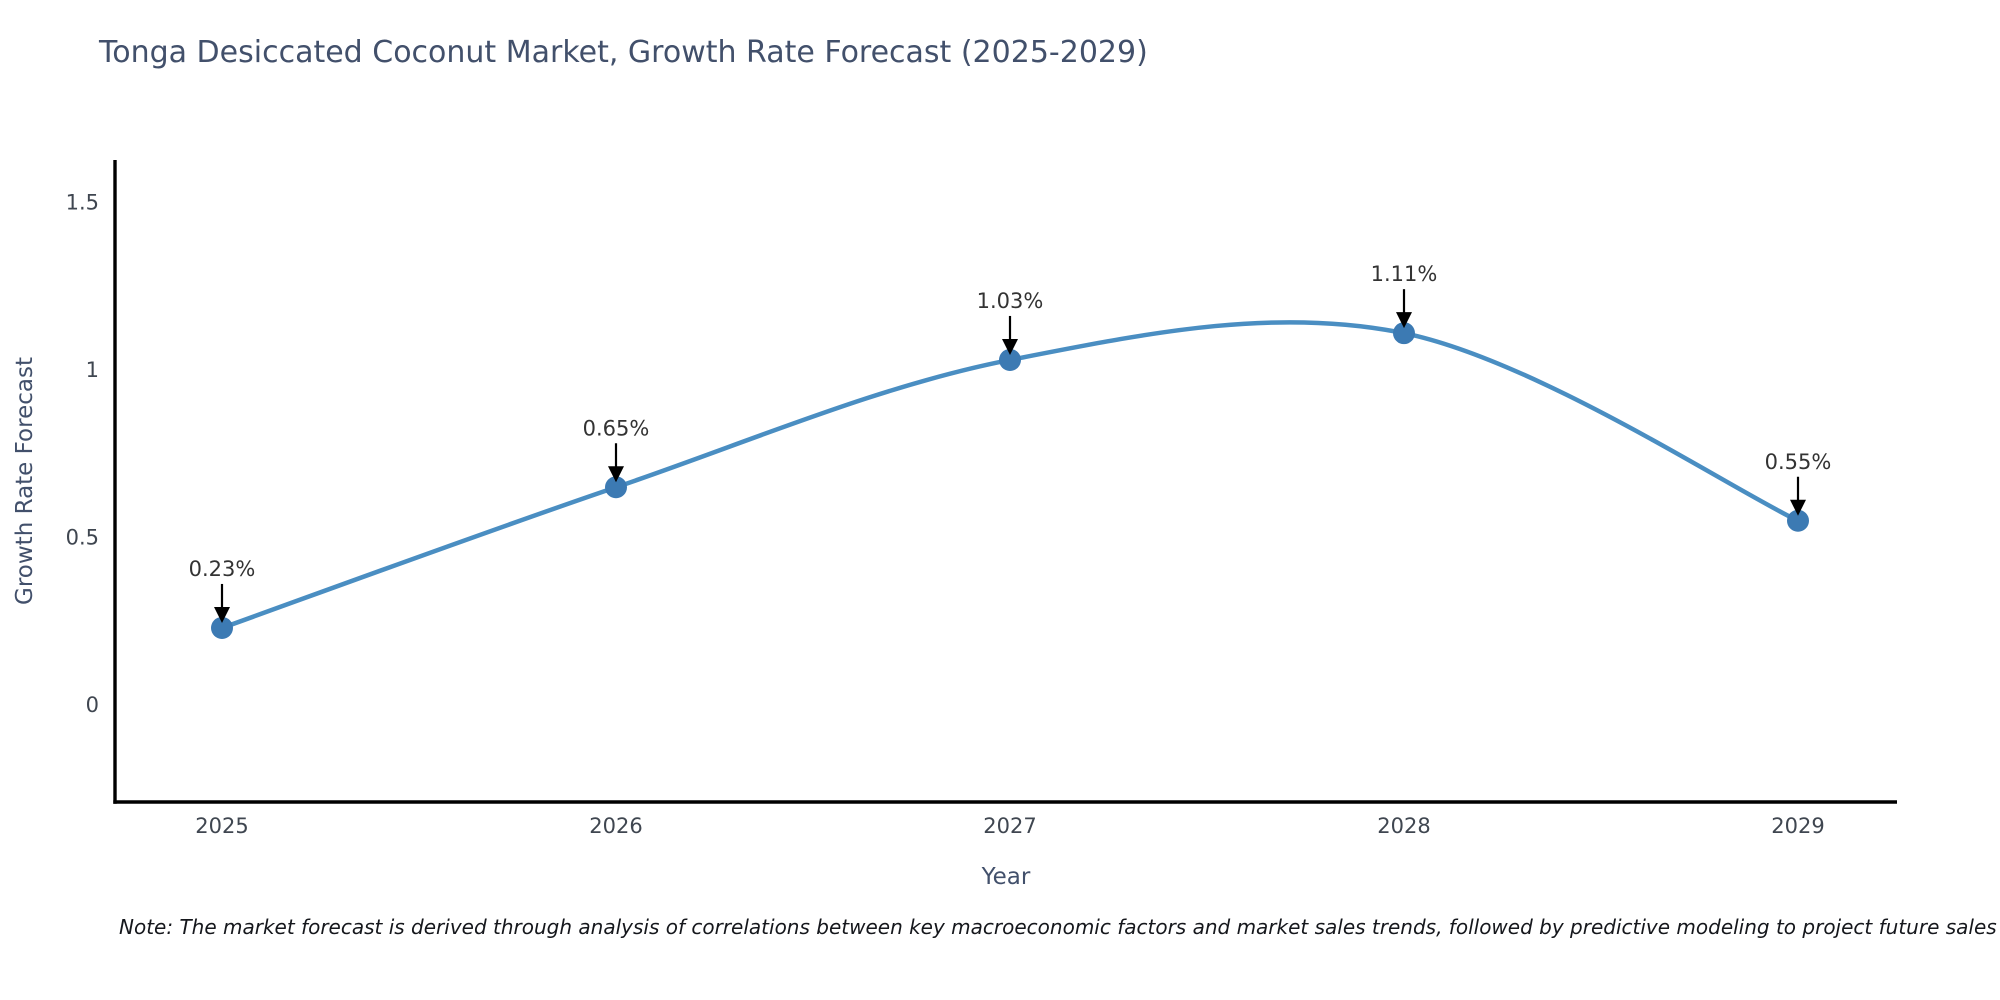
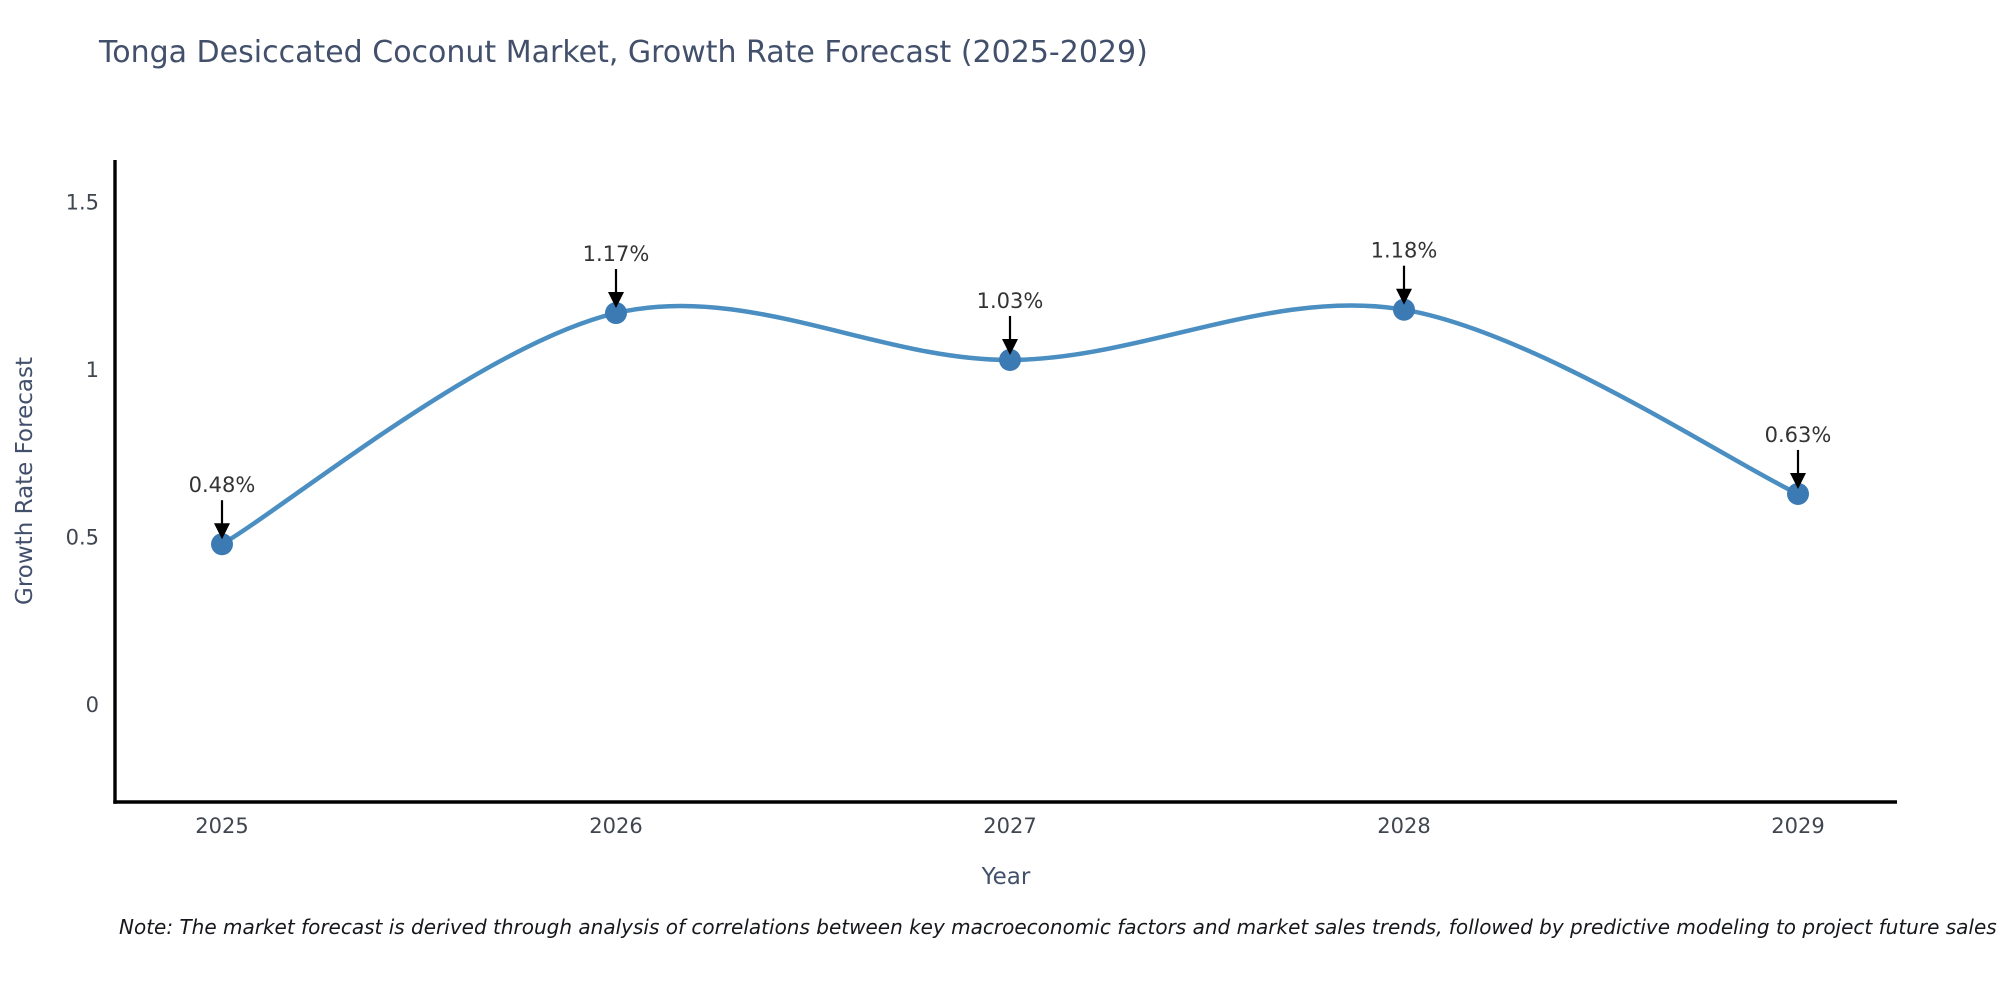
2025: 0.23% -> 0.48%
2026: 0.65% -> 1.17%
2028: 1.11% -> 1.18%
2029: 0.55% -> 0.63%
